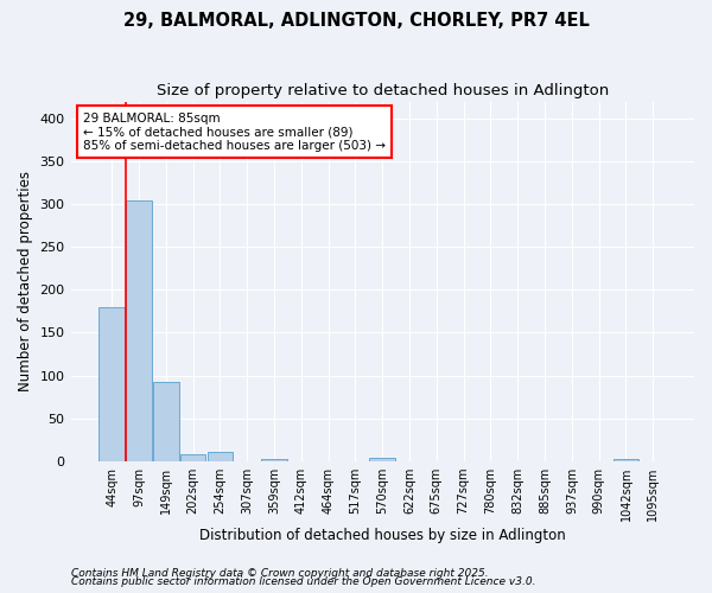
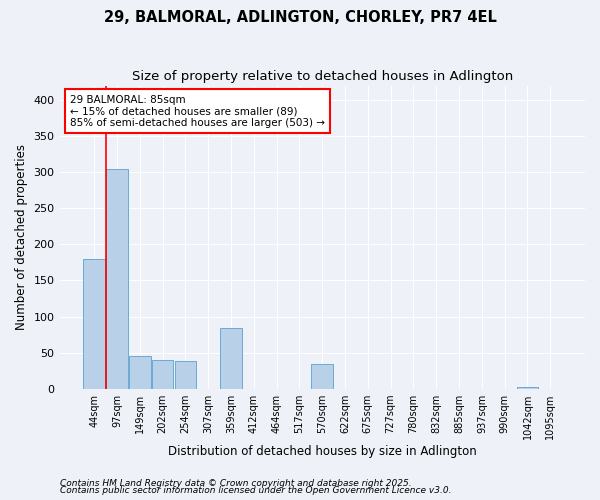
149sqm: 93 -> 46
202sqm: 8 -> 40
254sqm: 11 -> 38
359sqm: 3 -> 84
570sqm: 4 -> 34
